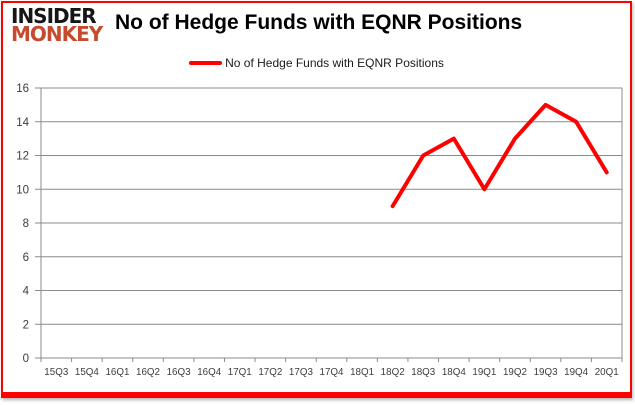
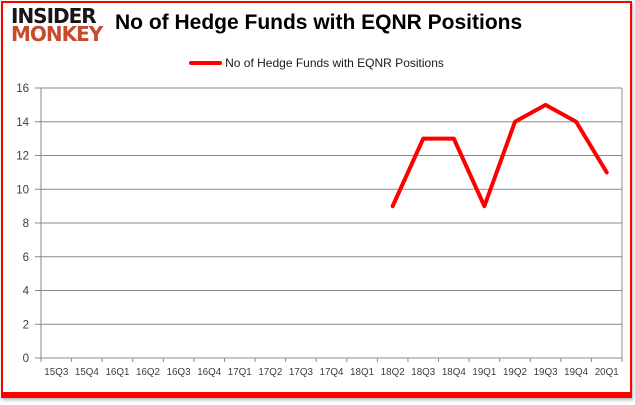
18Q3: 12 -> 13
19Q1: 10 -> 9
19Q2: 13 -> 14
